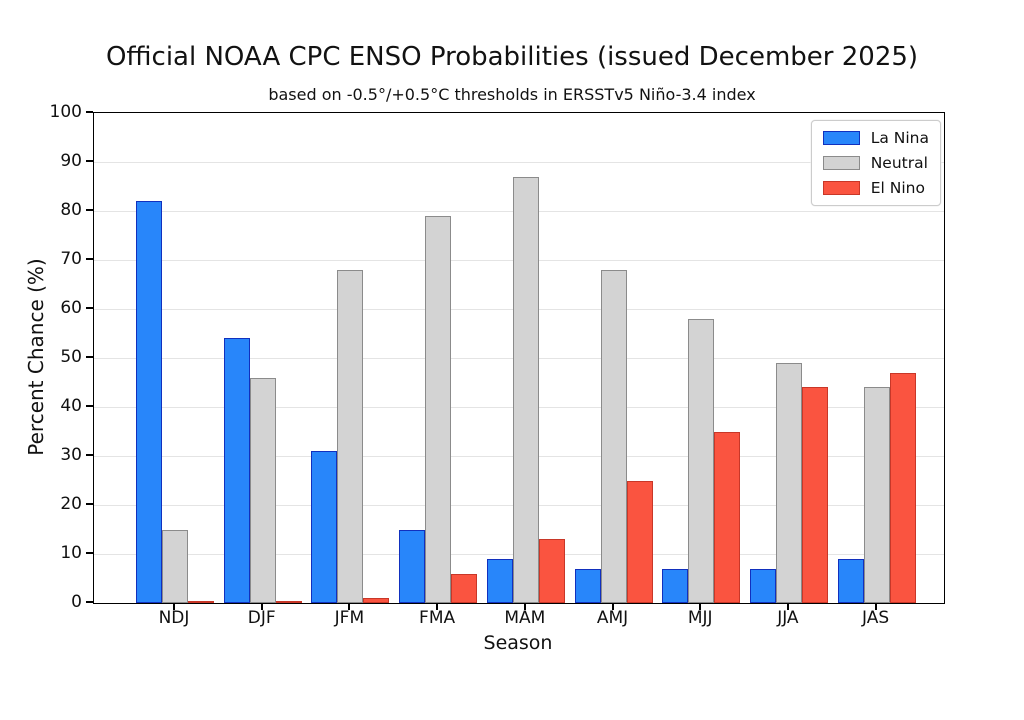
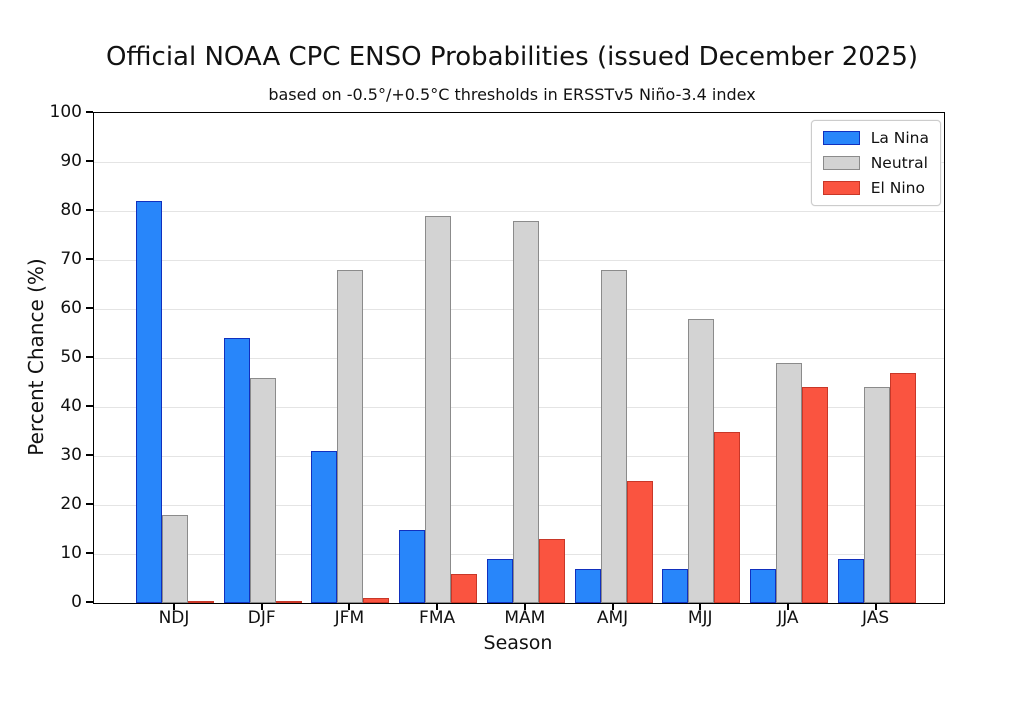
Neutral/NDJ: 15 -> 18
Neutral/MAM: 87 -> 78
